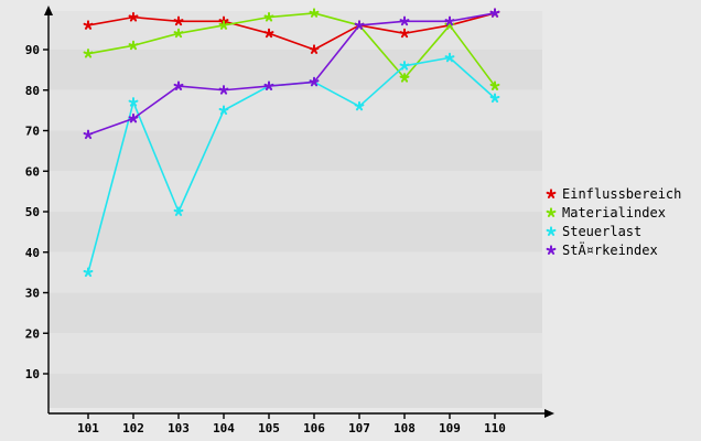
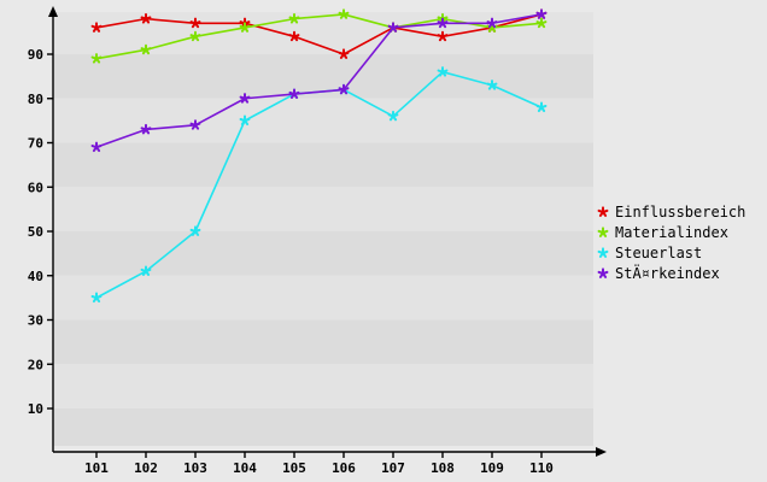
Steuerlast/102: 77 -> 41
StÄ¤rkeindex/103: 81 -> 74
Materialindex/108: 83 -> 98
Steuerlast/109: 88 -> 83
Materialindex/110: 81 -> 97
